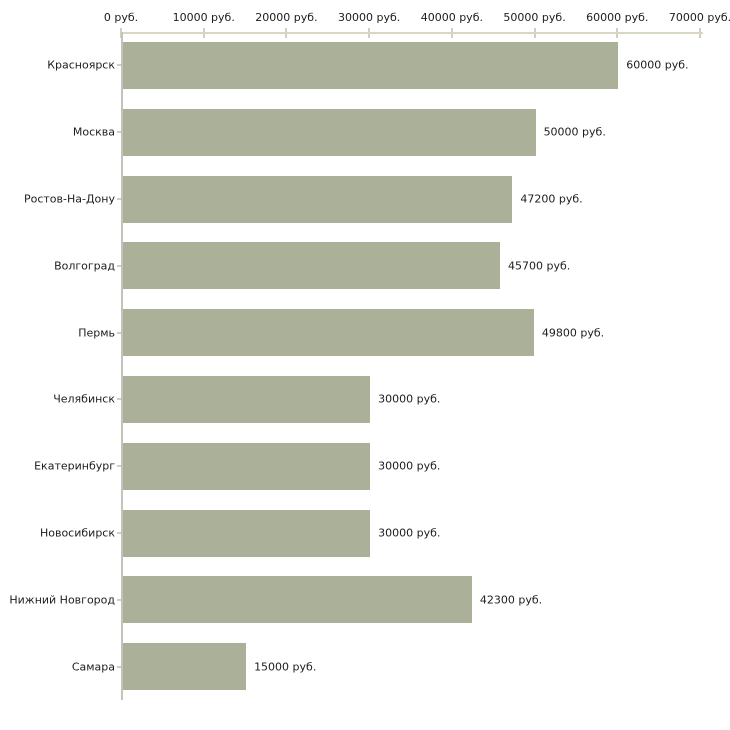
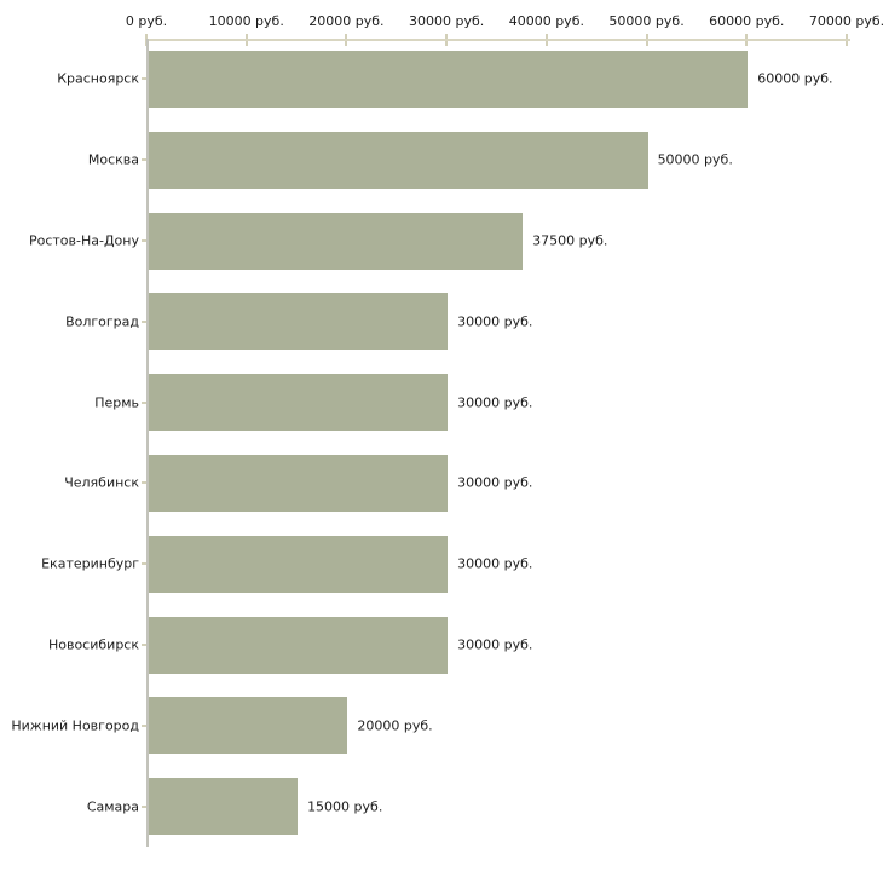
Ростов-На-Дону: 47200 -> 37500
Волгоград: 45700 -> 30000
Пермь: 49800 -> 30000
Нижний Новгород: 42300 -> 20000
